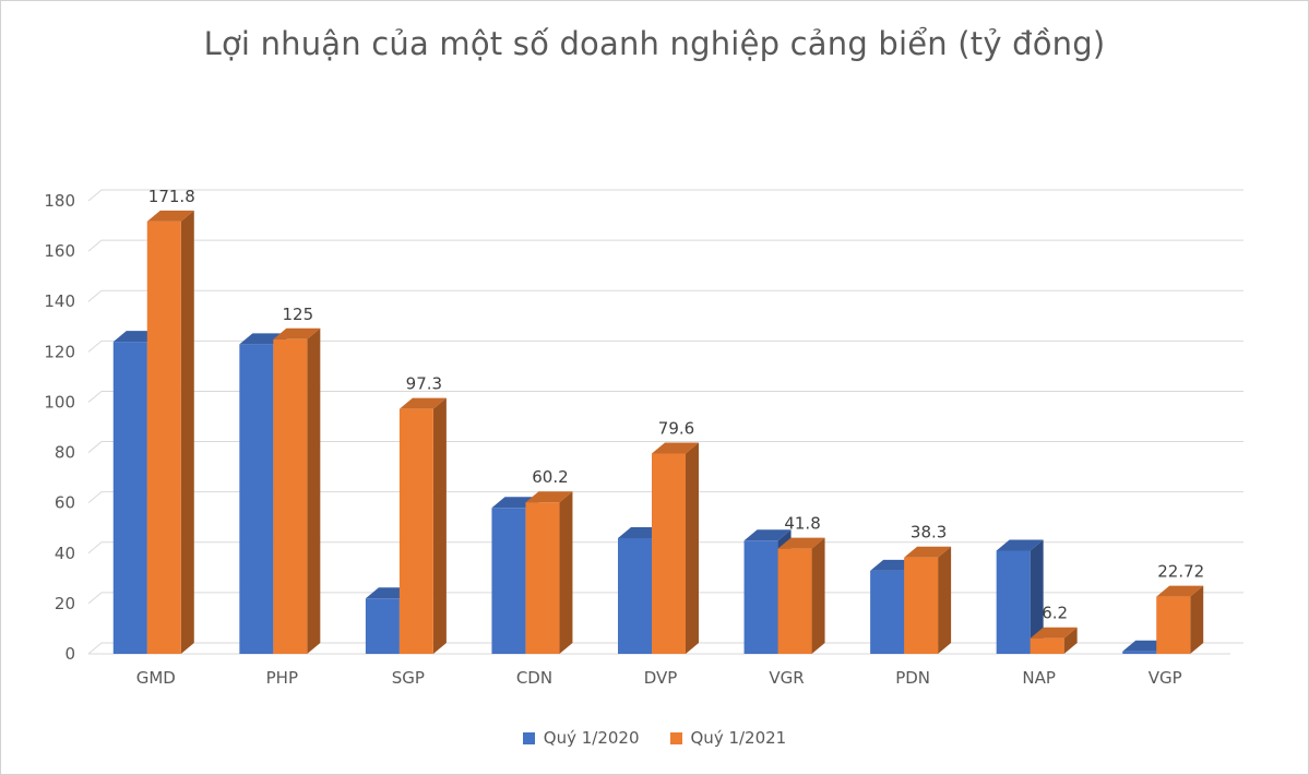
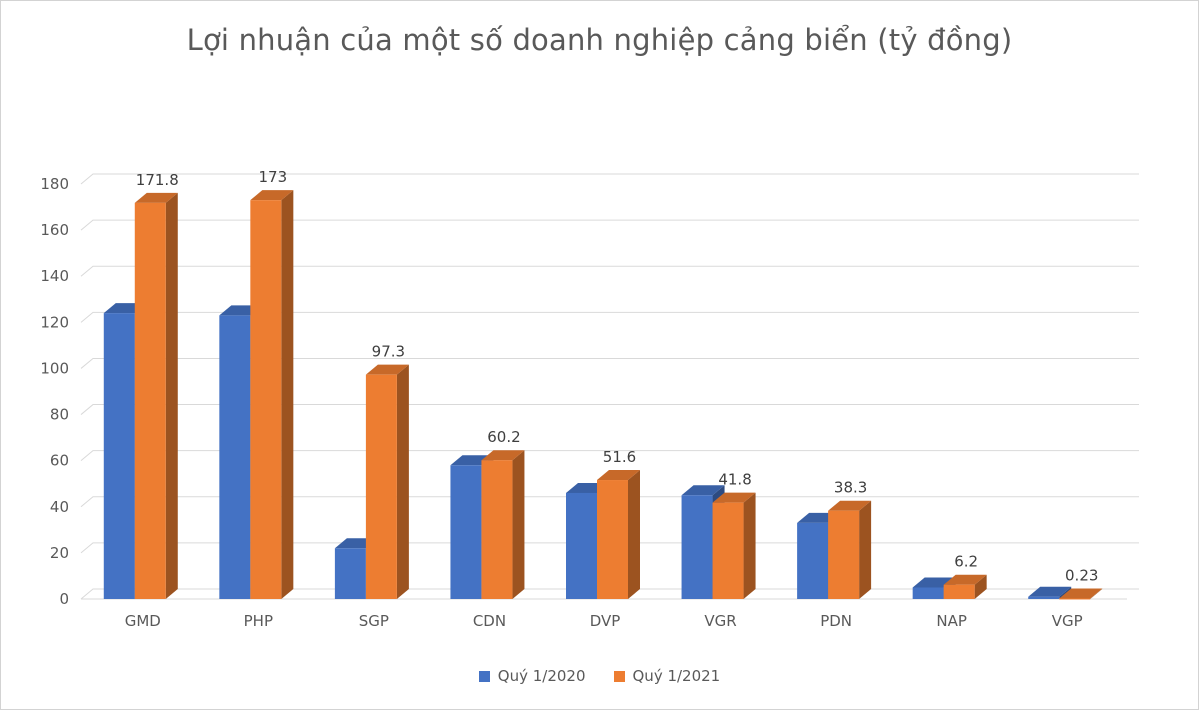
Quý 1/2021/PHP: 125 -> 173
Quý 1/2021/DVP: 79.6 -> 51.6
Quý 1/2020/NAP: 41 -> 5
Quý 1/2021/VGP: 22.72 -> 0.23
